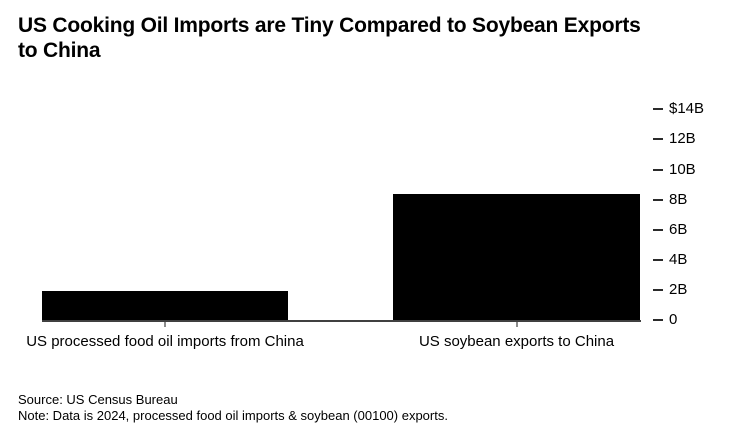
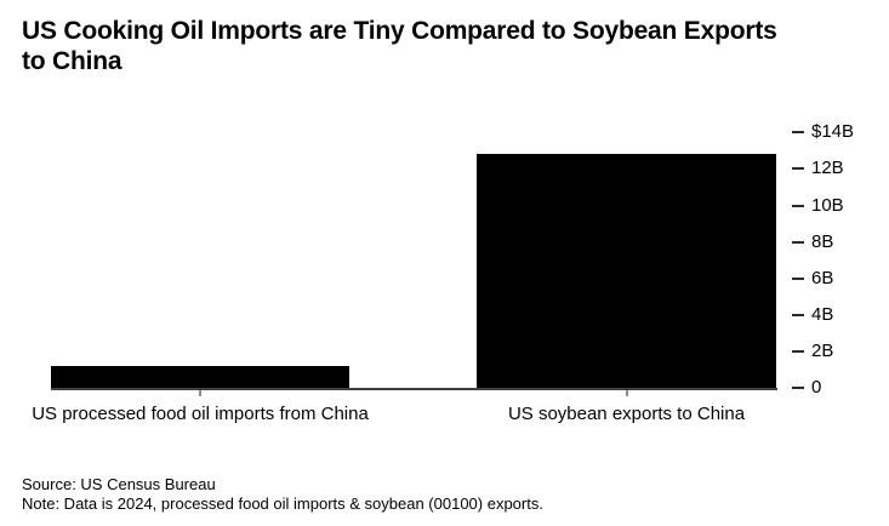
US processed food oil imports from China: $1.9B -> $1.2B
US soybean exports to China: $8.4B -> $12.8B
